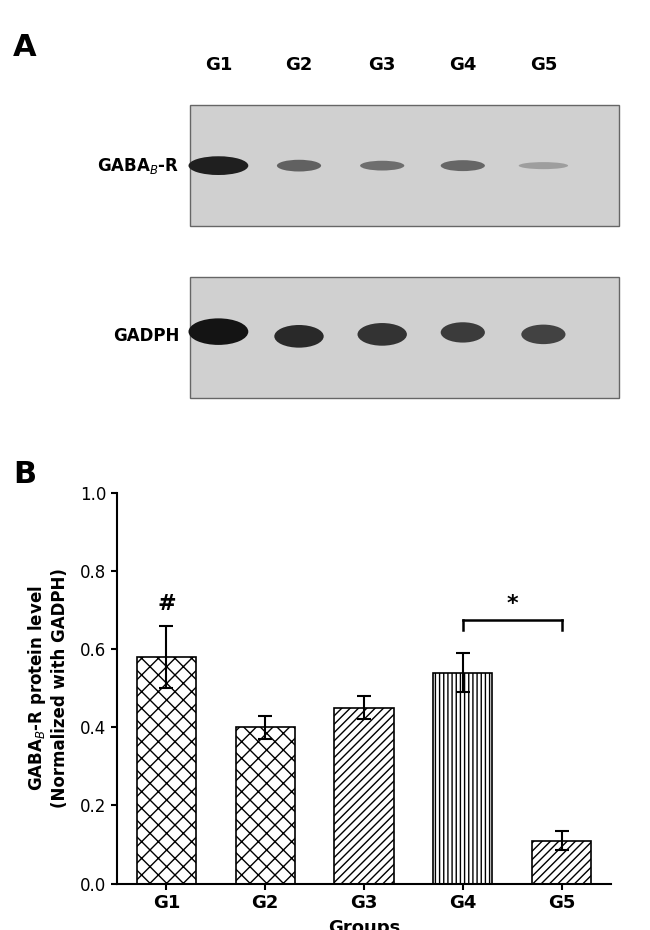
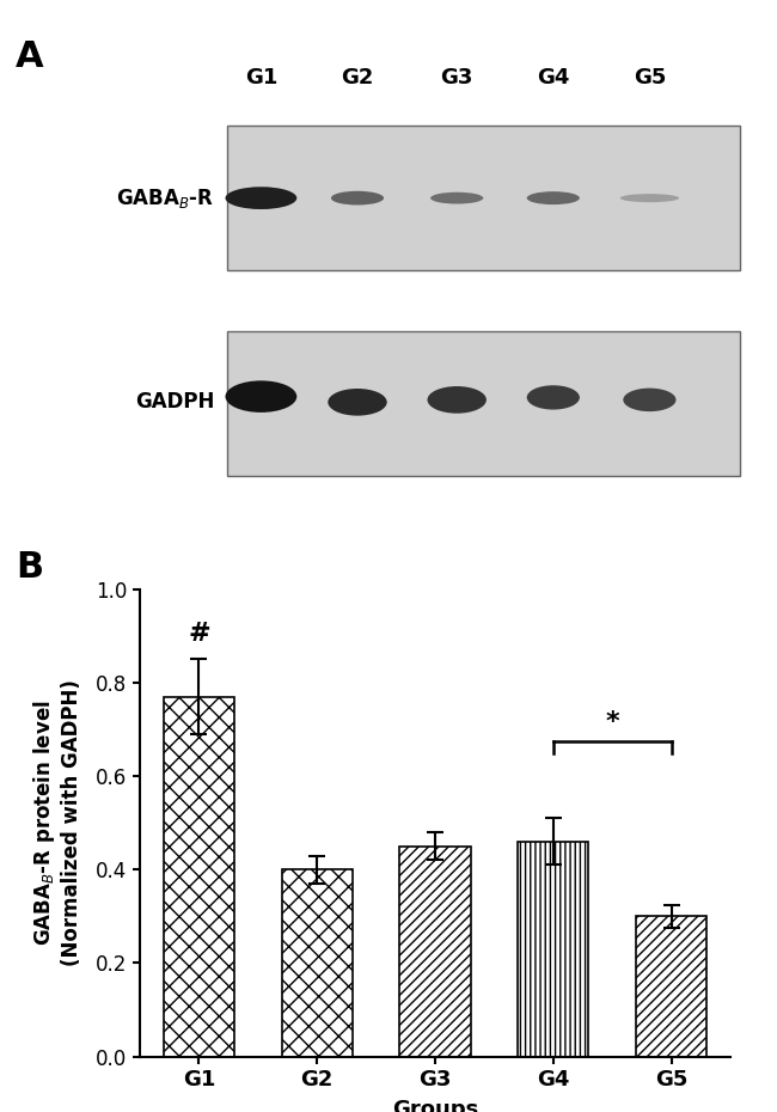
G1: 0.58 -> 0.77
G4: 0.54 -> 0.46
G5: 0.11 -> 0.30
